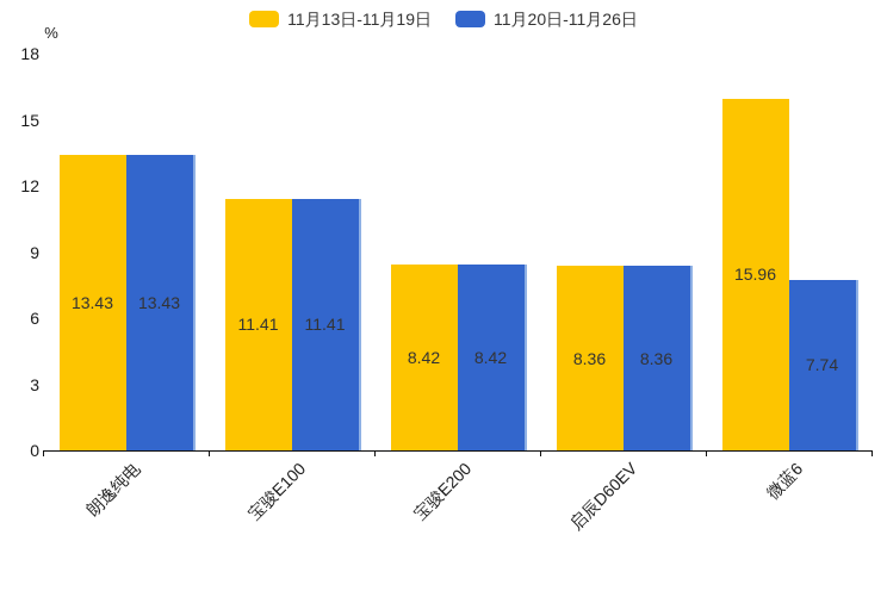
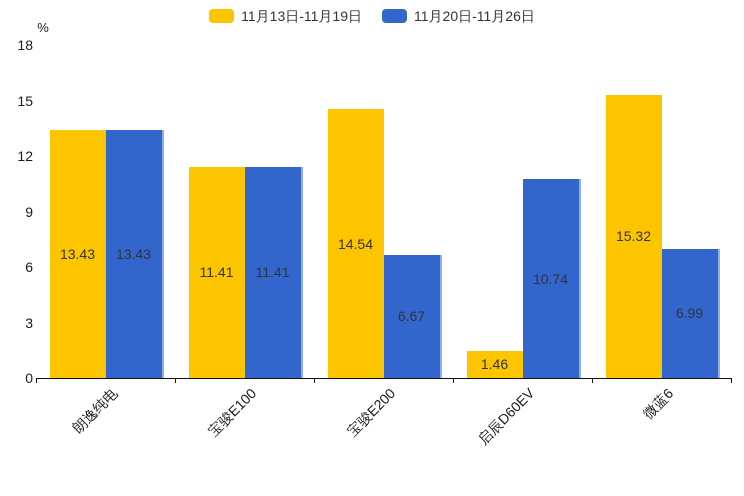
11月13日-11月19日/宝骏E200: 8.42 -> 14.54
11月20日-11月26日/宝骏E200: 8.42 -> 6.67
11月13日-11月19日/启辰D60EV: 8.36 -> 1.46
11月20日-11月26日/启辰D60EV: 8.36 -> 10.74
11月13日-11月19日/微蓝6: 15.96 -> 15.32
11月20日-11月26日/微蓝6: 7.74 -> 6.99
